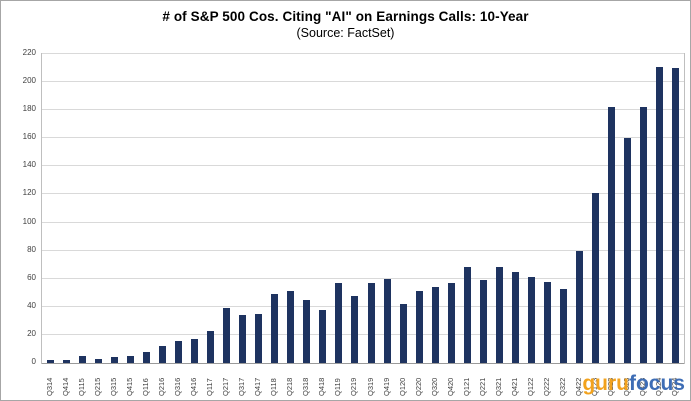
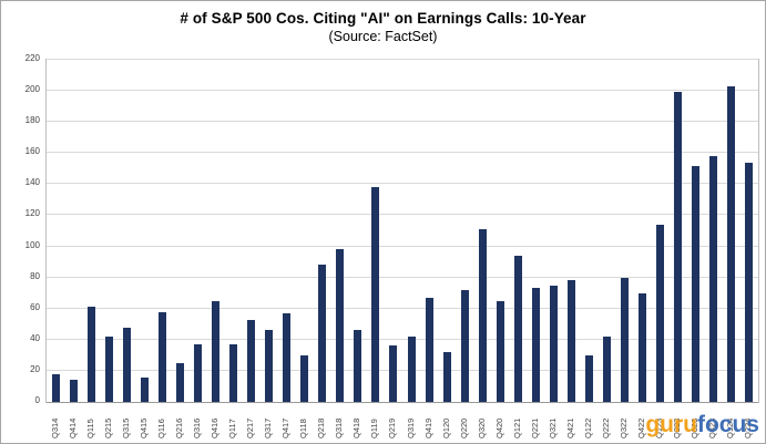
Q314: 2 -> 18
Q414: 2 -> 14
Q115: 5 -> 61
Q215: 3 -> 42
Q315: 4 -> 48
Q415: 5 -> 16
Q116: 8 -> 58
Q216: 12 -> 25
Q316: 16 -> 37
Q416: 17 -> 65
Q117: 23 -> 37
Q217: 39 -> 53
Q317: 34 -> 46
Q417: 35 -> 57
Q118: 49 -> 30
Q218: 51 -> 88
Q318: 45 -> 98
Q418: 38 -> 46
Q119: 57 -> 138
Q219: 48 -> 36
Q319: 57 -> 42
Q419: 60 -> 67
Q120: 42 -> 32
Q220: 51 -> 72
Q320: 54 -> 111
Q420: 57 -> 65
Q121: 68 -> 94
Q221: 59 -> 73
Q321: 68 -> 75
Q421: 65 -> 78
Q122: 61 -> 30
Q222: 58 -> 42
Q322: 53 -> 80
Q422: 80 -> 70
Q123: 121 -> 114
Q223: 182 -> 199
Q323: 160 -> 152
Q423: 182 -> 158
Q124: 211 -> 203
Q224: 210 -> 154
